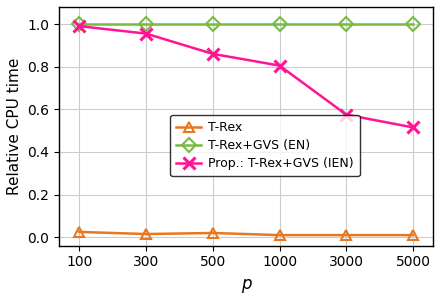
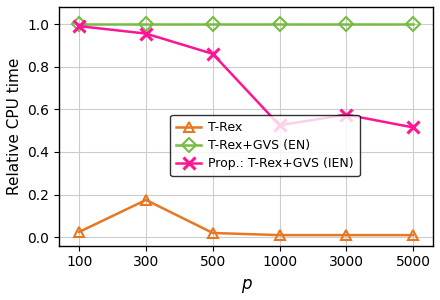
T-Rex/300: 0.015 -> 0.175
Prop.: T-Rex+GVS (IEN)/1000: 0.805 -> 0.525
